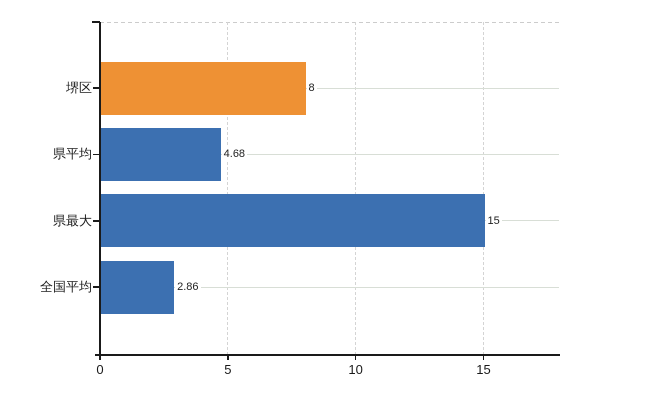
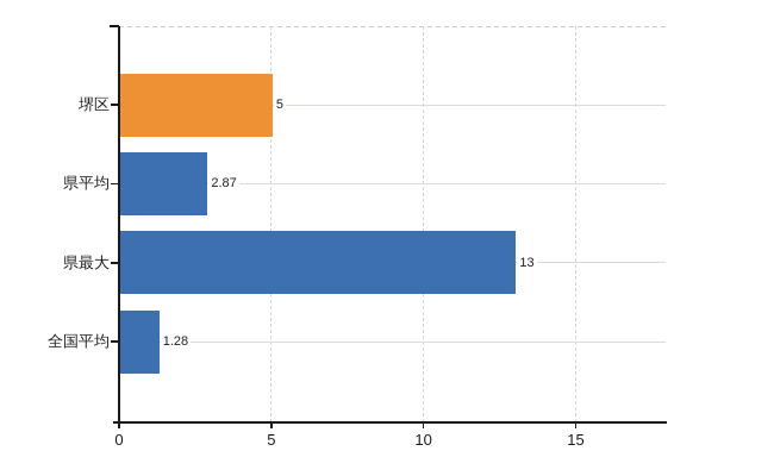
堺区: 8 -> 5
県平均: 4.68 -> 2.87
県最大: 15 -> 13
全国平均: 2.86 -> 1.28
